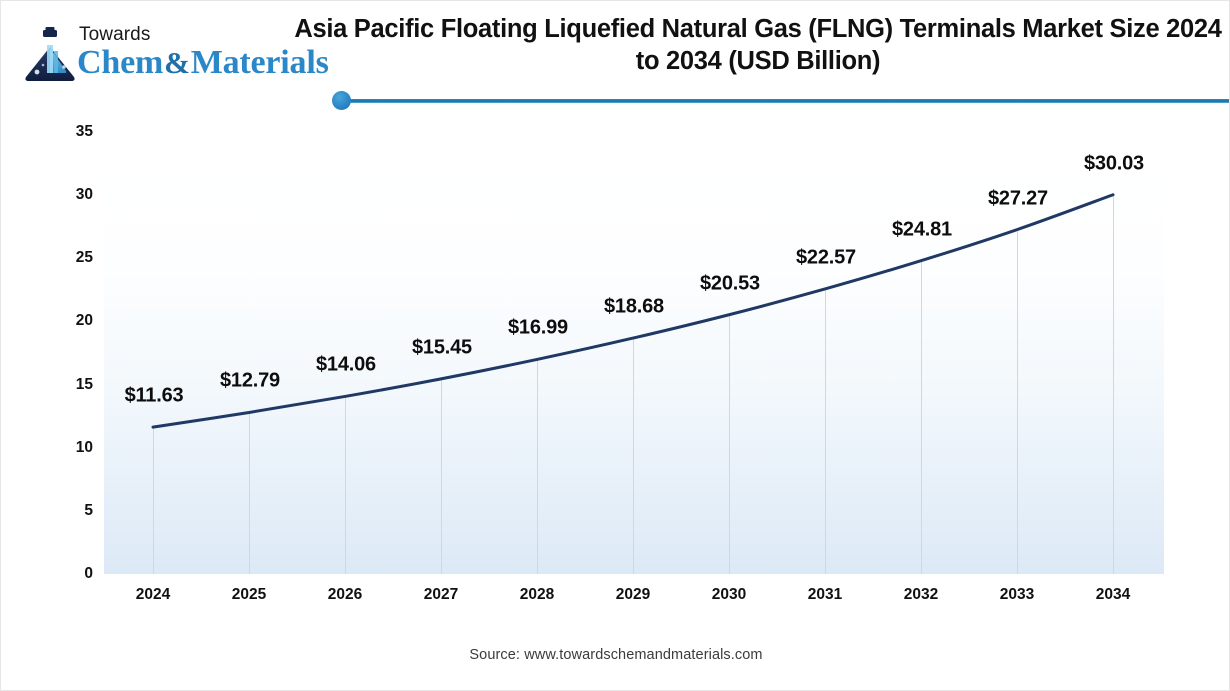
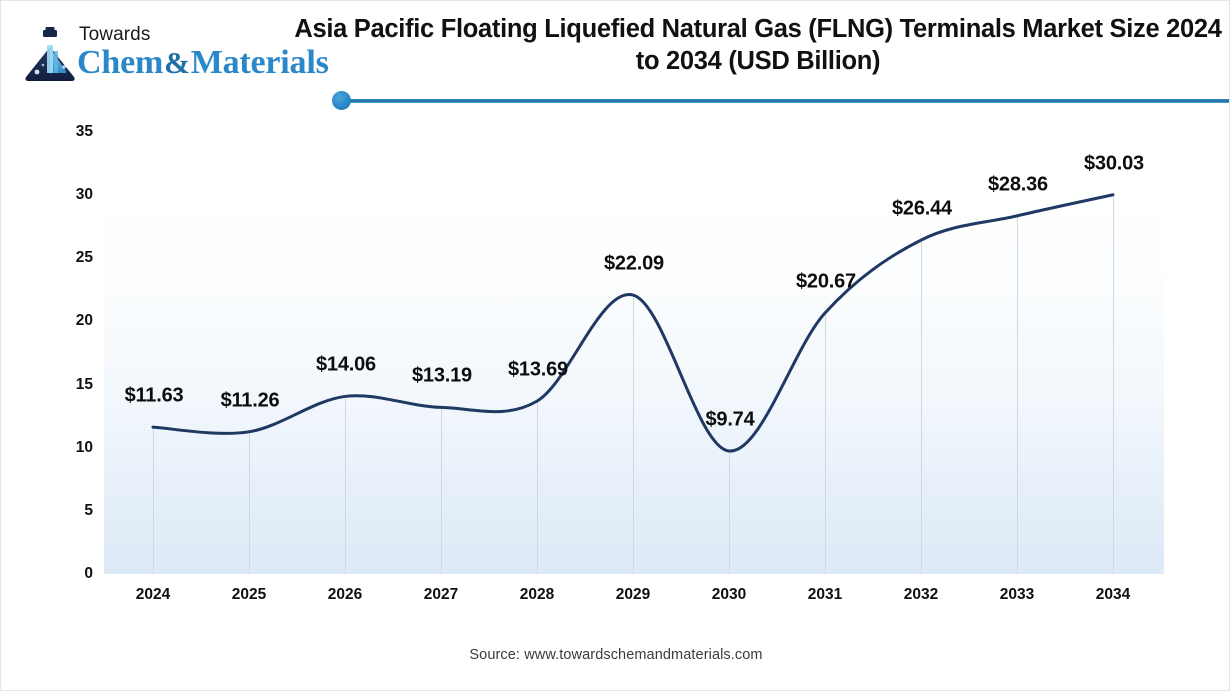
2025: $12.79 -> $11.26
2027: $15.45 -> $13.19
2028: $16.99 -> $13.69
2029: $18.68 -> $22.09
2030: $20.53 -> $9.74
2031: $22.57 -> $20.67
2032: $24.81 -> $26.44
2033: $27.27 -> $28.36
